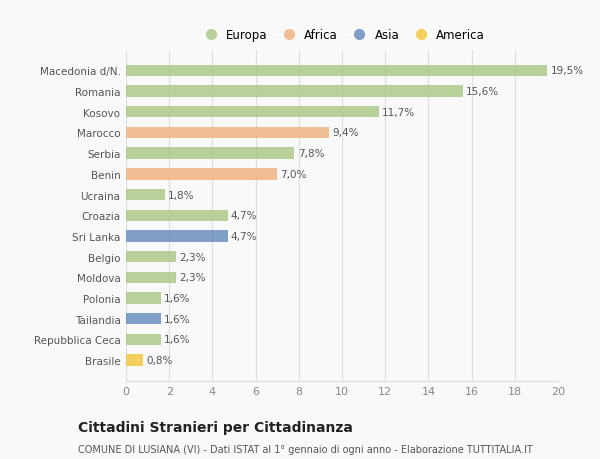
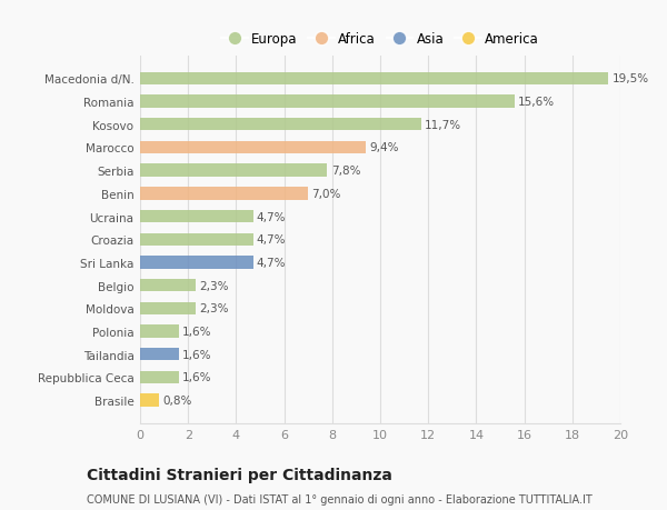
Ucraina: 1,8% -> 4,7%
